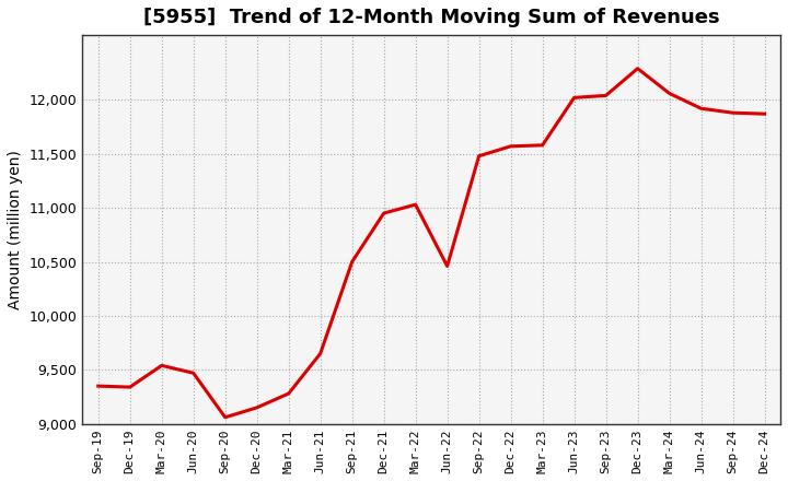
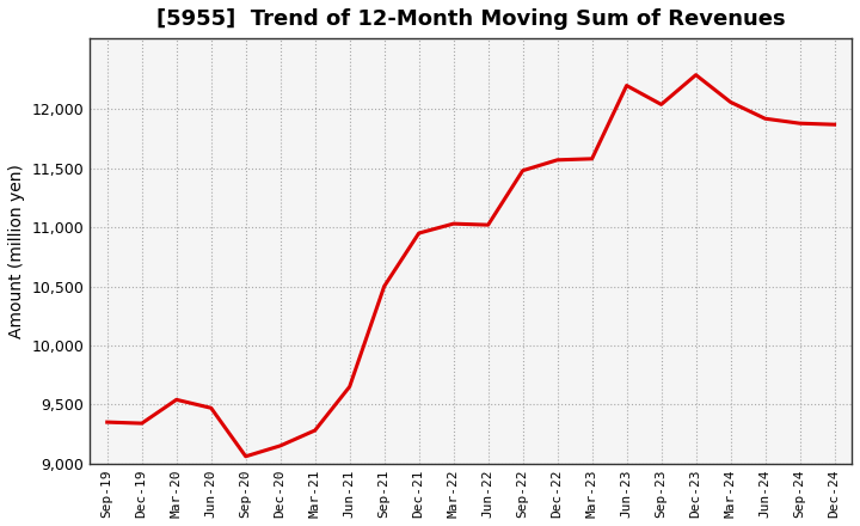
Jun-22: 10,460 -> 11,020
Jun-23: 12,020 -> 12,200
